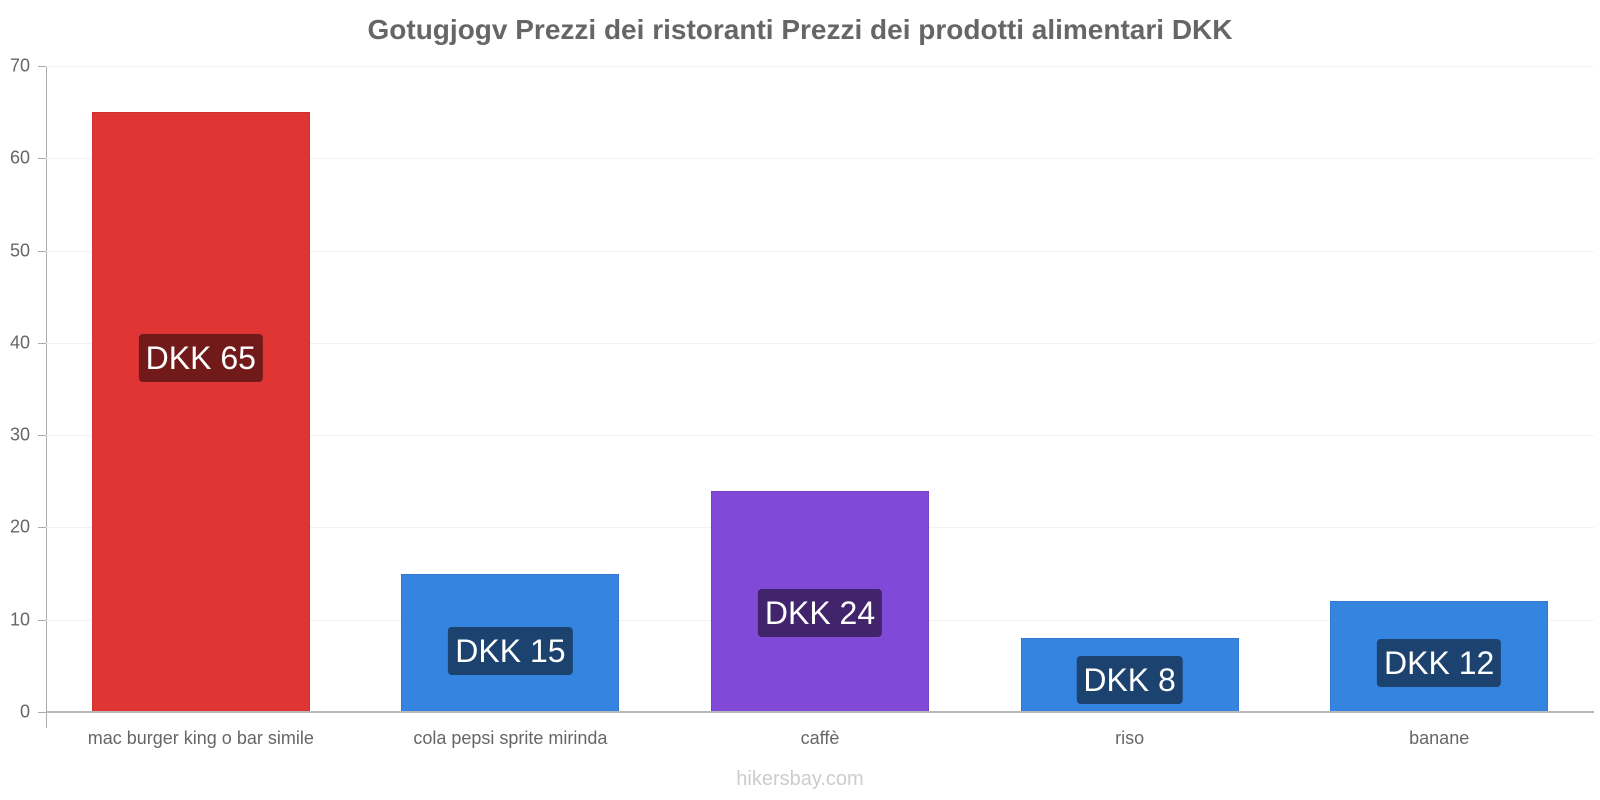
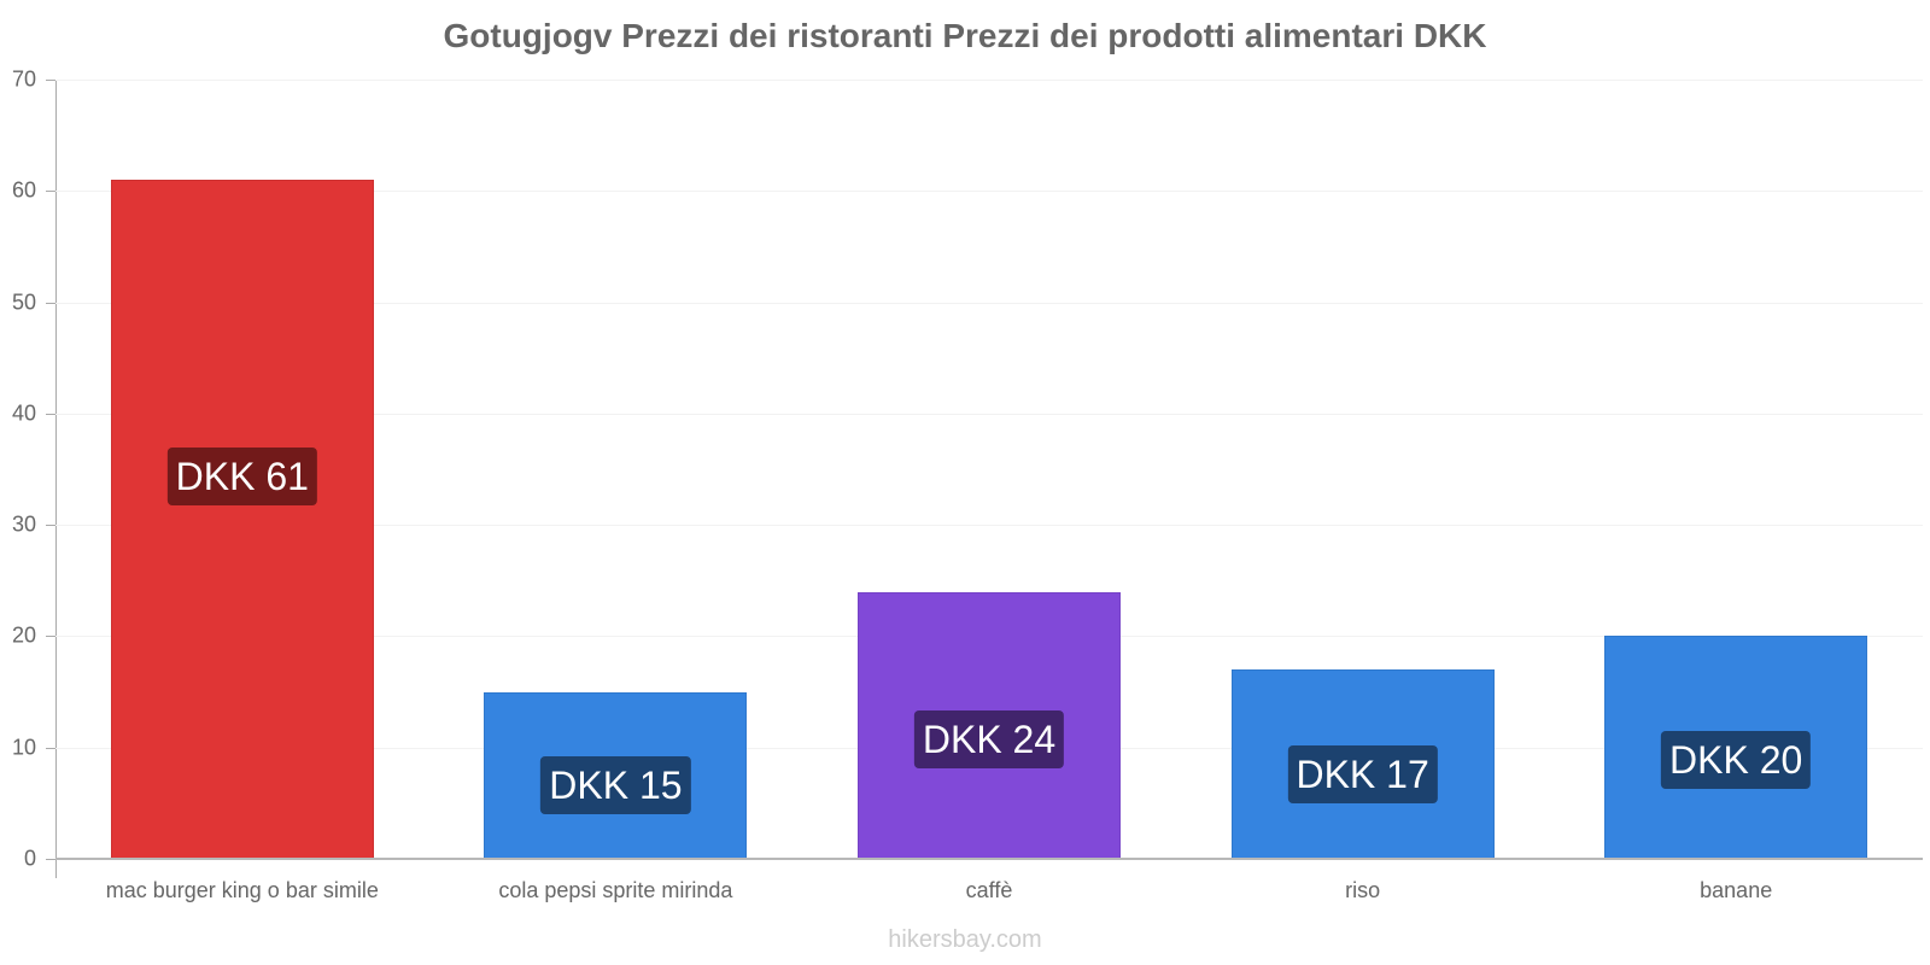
mac burger king o bar simile: 65 -> 61
riso: 8 -> 17
banane: 12 -> 20
